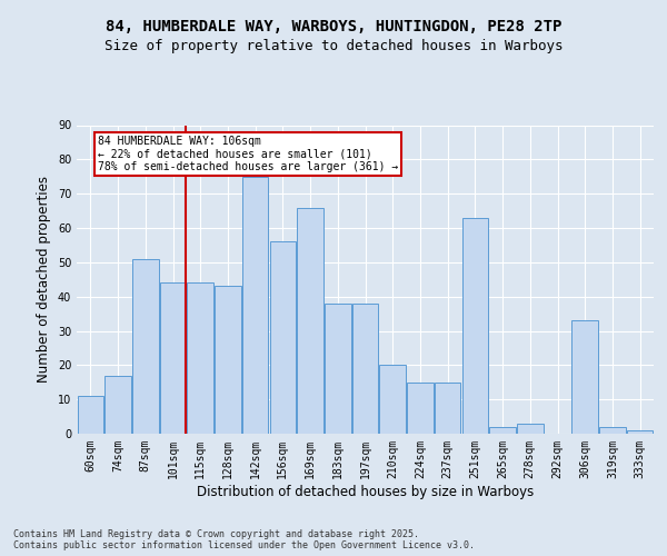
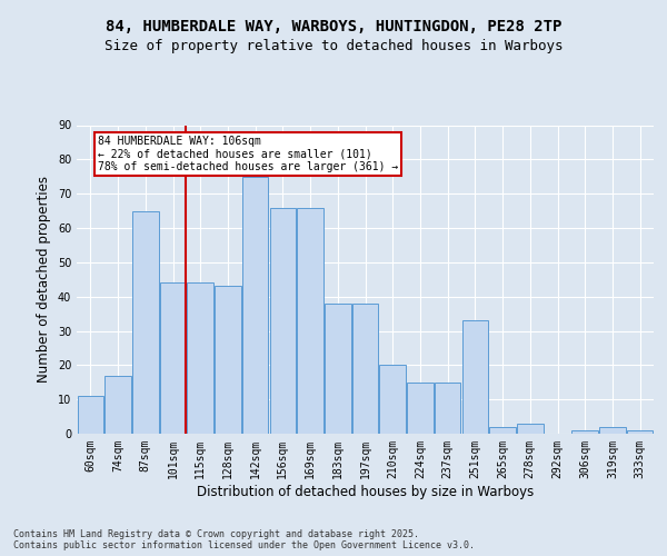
87sqm: 51 -> 65
156sqm: 56 -> 66
251sqm: 63 -> 33
306sqm: 33 -> 1
